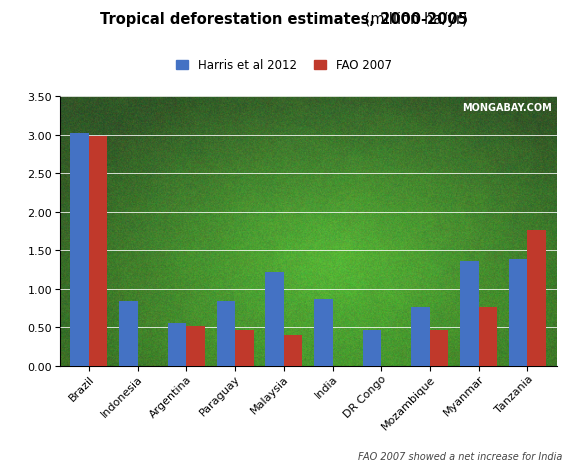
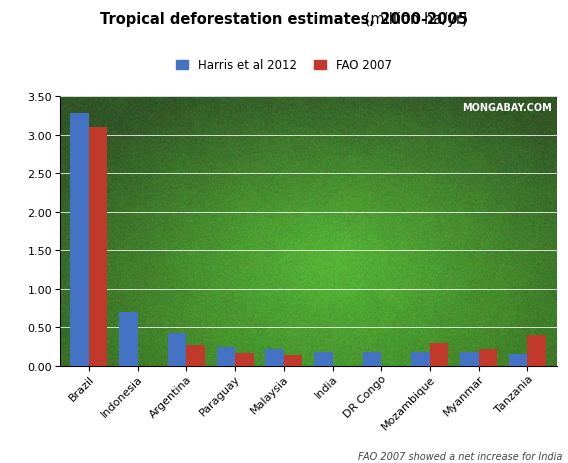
Harris et al 2012/Brazil: 3.02 -> 3.28
FAO 2007/Brazil: 2.98 -> 3.10
Harris et al 2012/Indonesia: 0.84 -> 0.70
Harris et al 2012/Argentina: 0.56 -> 0.42
FAO 2007/Argentina: 0.52 -> 0.27
Harris et al 2012/Paraguay: 0.84 -> 0.24
FAO 2007/Paraguay: 0.46 -> 0.16
Harris et al 2012/Malaysia: 1.22 -> 0.22
FAO 2007/Malaysia: 0.40 -> 0.14
Harris et al 2012/India: 0.86 -> 0.18
Harris et al 2012/DR Congo: 0.46 -> 0.18
Harris et al 2012/Mozambique: 0.76 -> 0.18
FAO 2007/Mozambique: 0.46 -> 0.29
Harris et al 2012/Myanmar: 1.36 -> 0.17
FAO 2007/Myanmar: 0.76 -> 0.21
Harris et al 2012/Tanzania: 1.38 -> 0.15
FAO 2007/Tanzania: 1.76 -> 0.40
